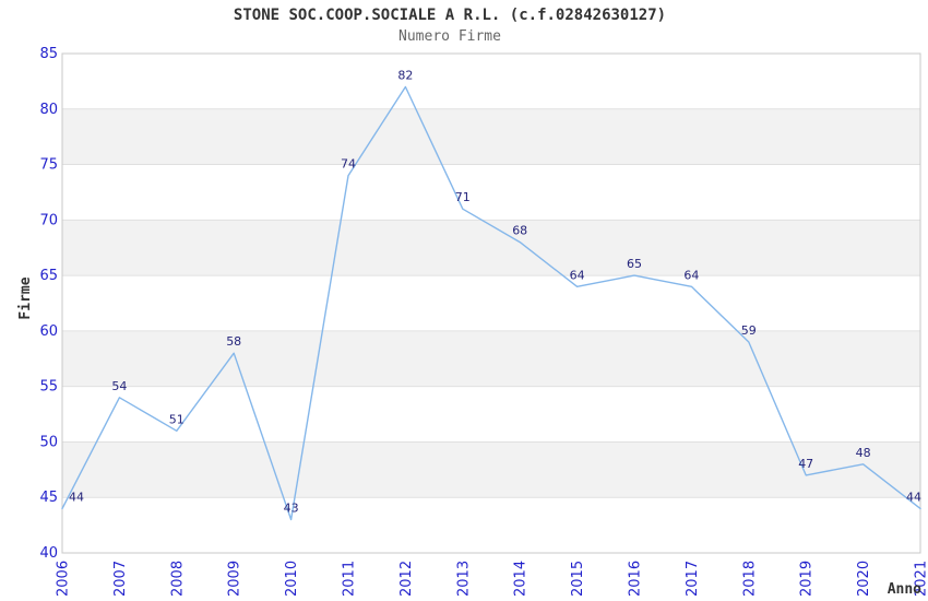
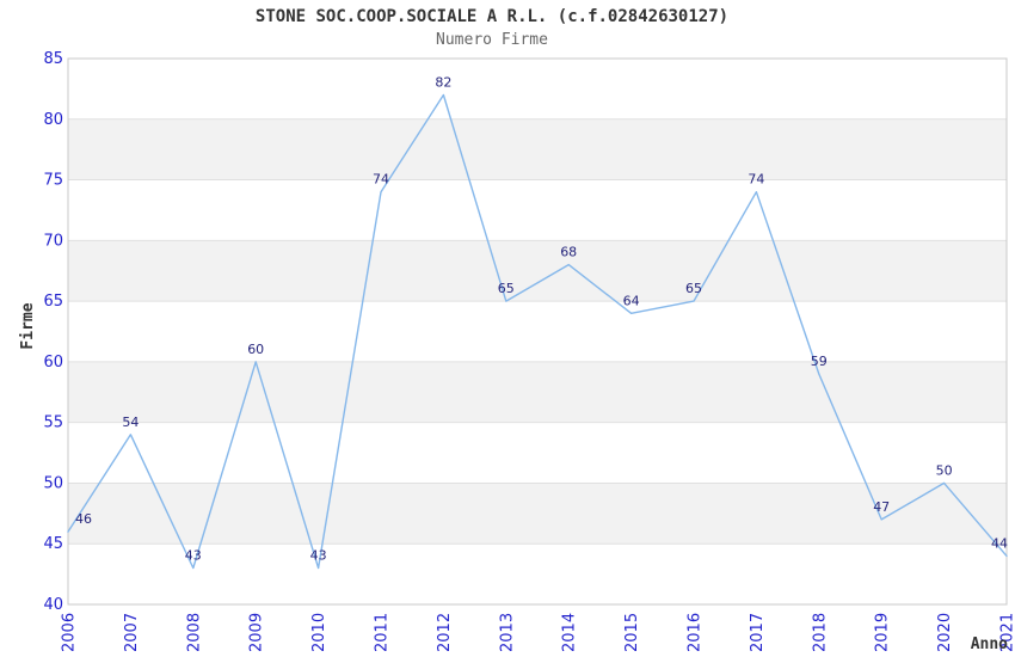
2006: 44 -> 46
2008: 51 -> 43
2009: 58 -> 60
2013: 71 -> 65
2017: 64 -> 74
2020: 48 -> 50
